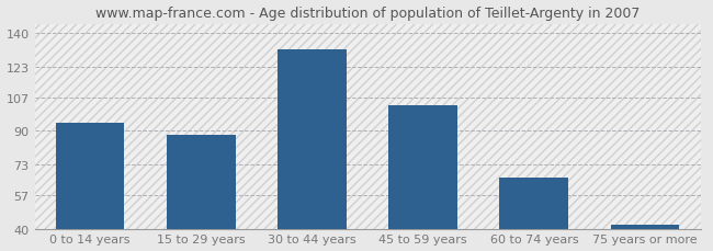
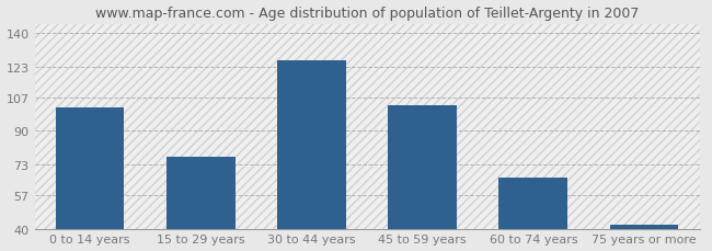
0 to 14 years: 94 -> 102
15 to 29 years: 88 -> 77
30 to 44 years: 132 -> 126
